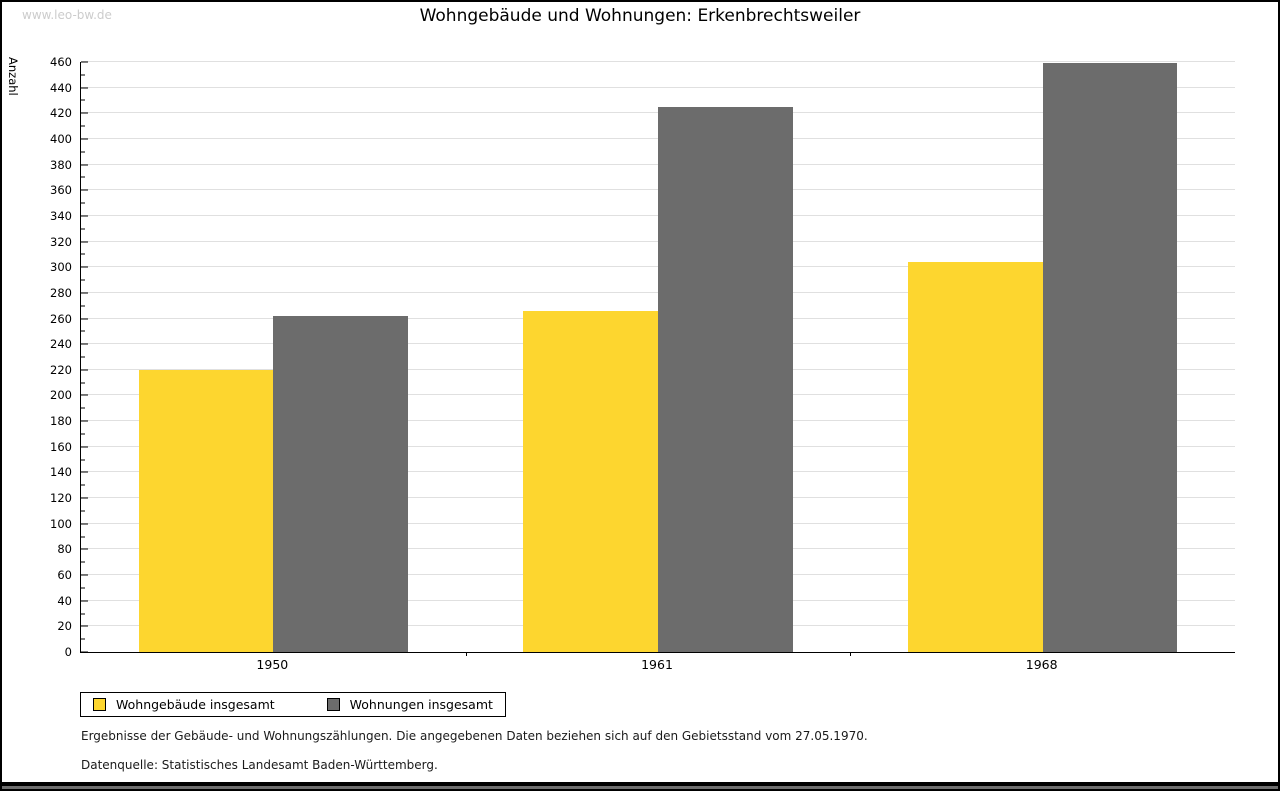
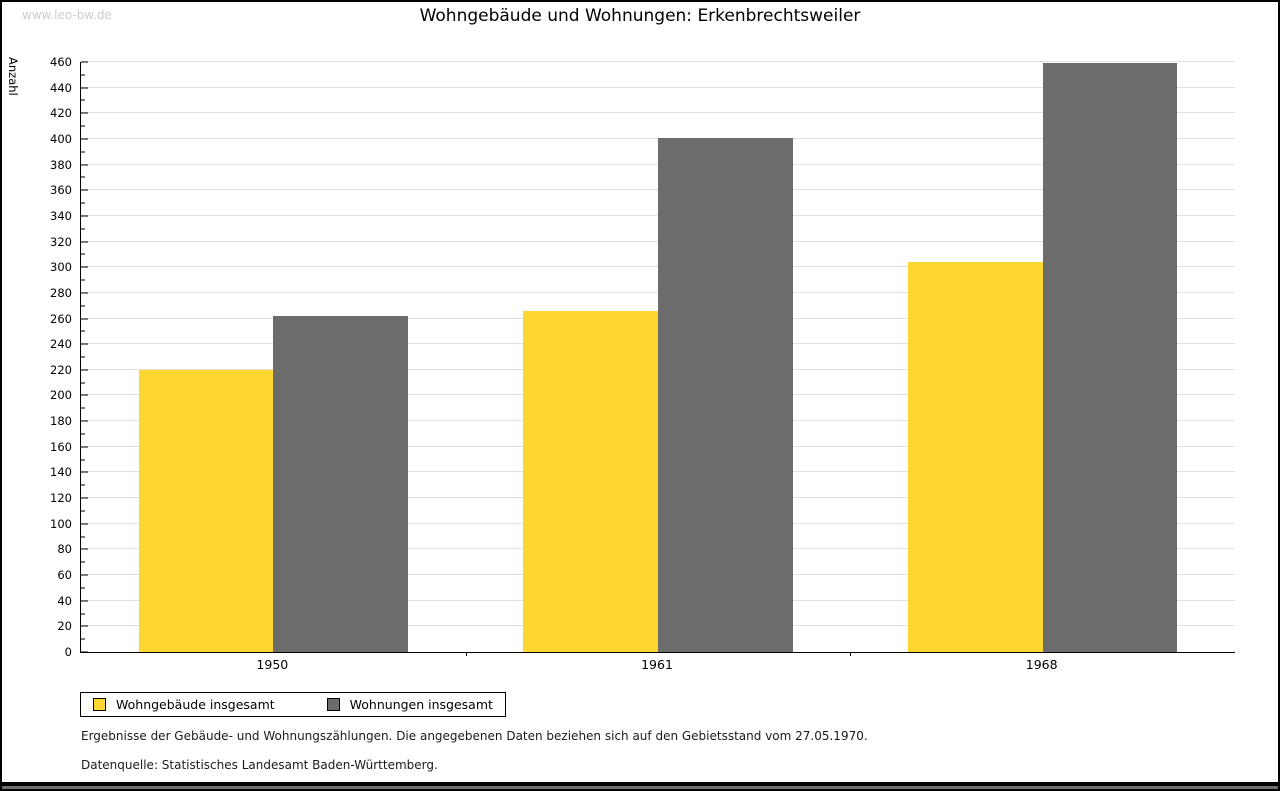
Wohnungen insgesamt/1961: 425 -> 401
